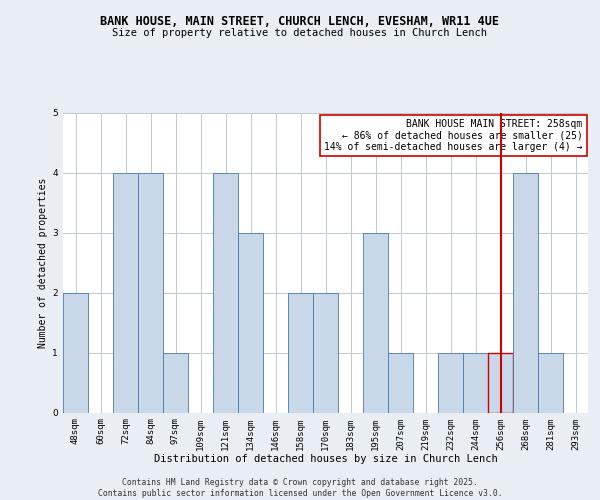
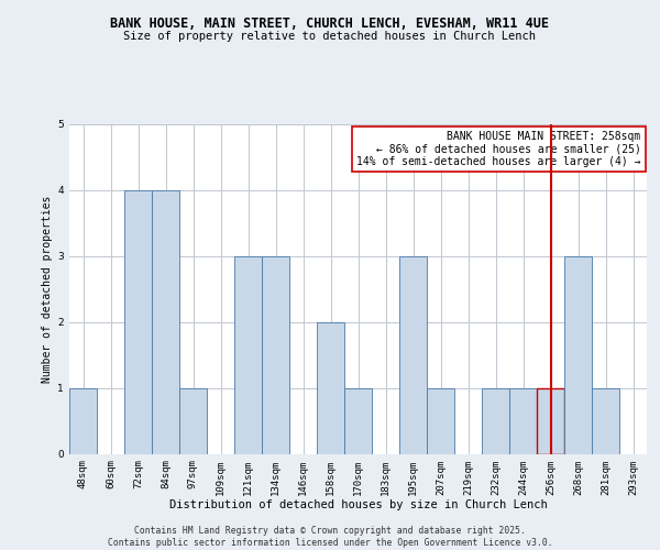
48sqm: 2 -> 1
121sqm: 4 -> 3
170sqm: 2 -> 1
268sqm: 4 -> 3
